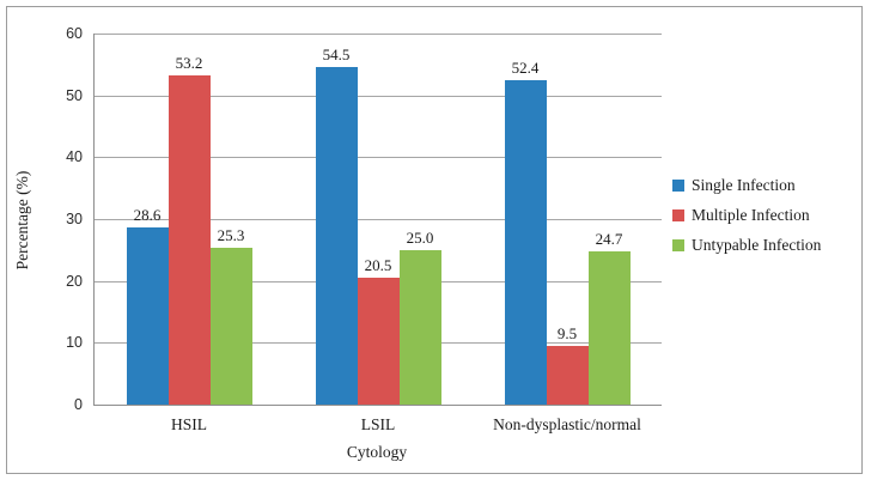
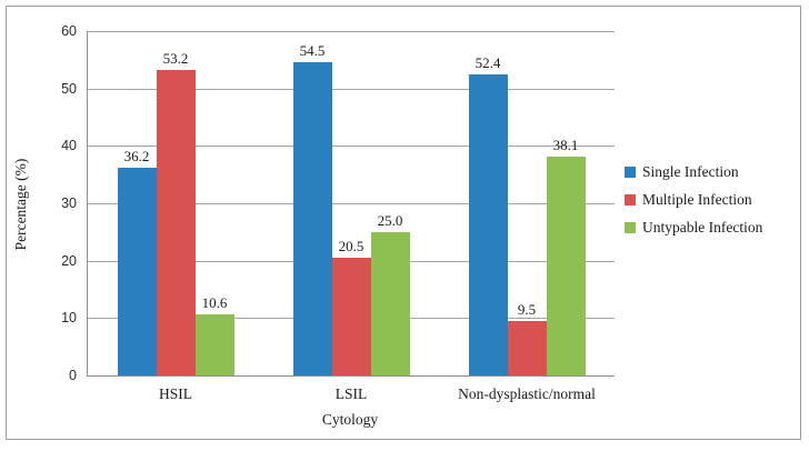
Single Infection/HSIL: 28.6 -> 36.2
Untypable Infection/HSIL: 25.3 -> 10.6
Untypable Infection/Non-dysplastic/normal: 24.7 -> 38.1
